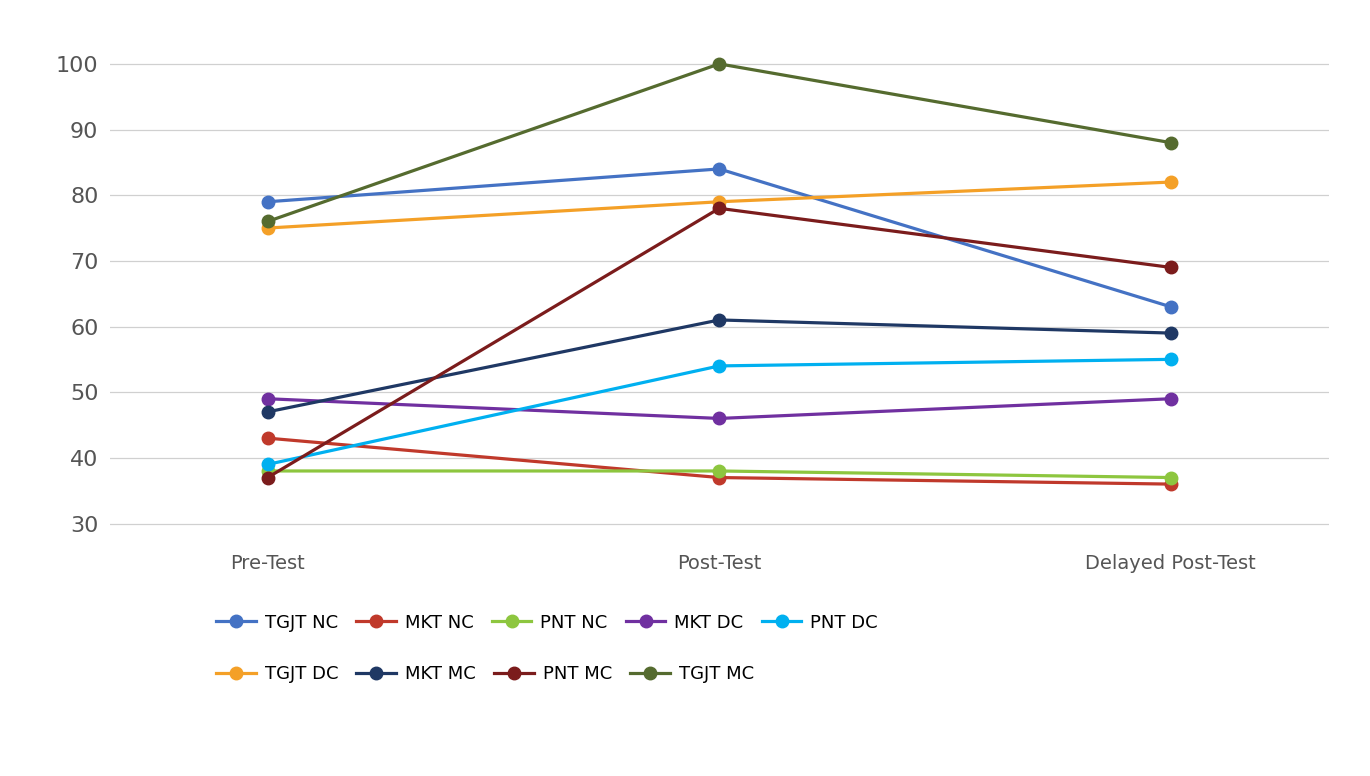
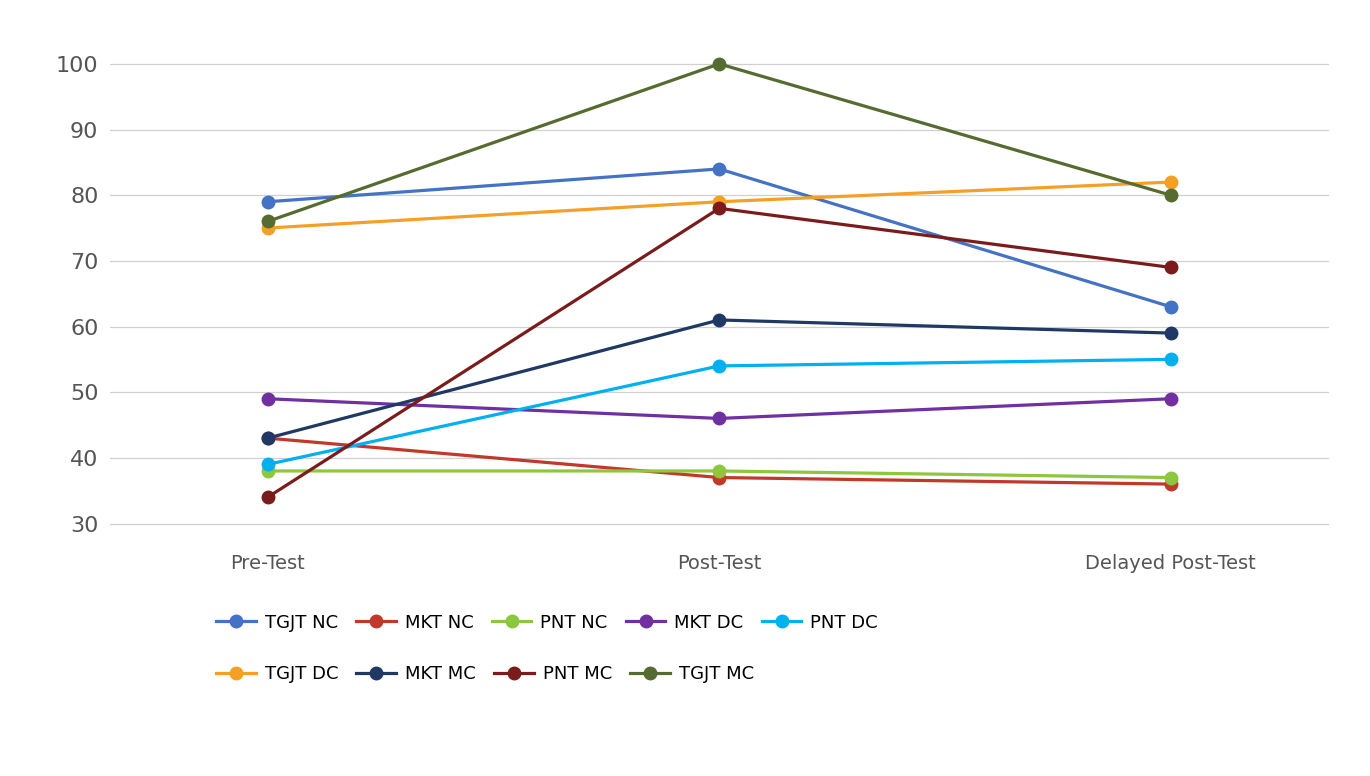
MKT MC/Pre-Test: 47 -> 43
PNT MC/Pre-Test: 37 -> 34
TGJT MC/Delayed Post-Test: 88 -> 80
